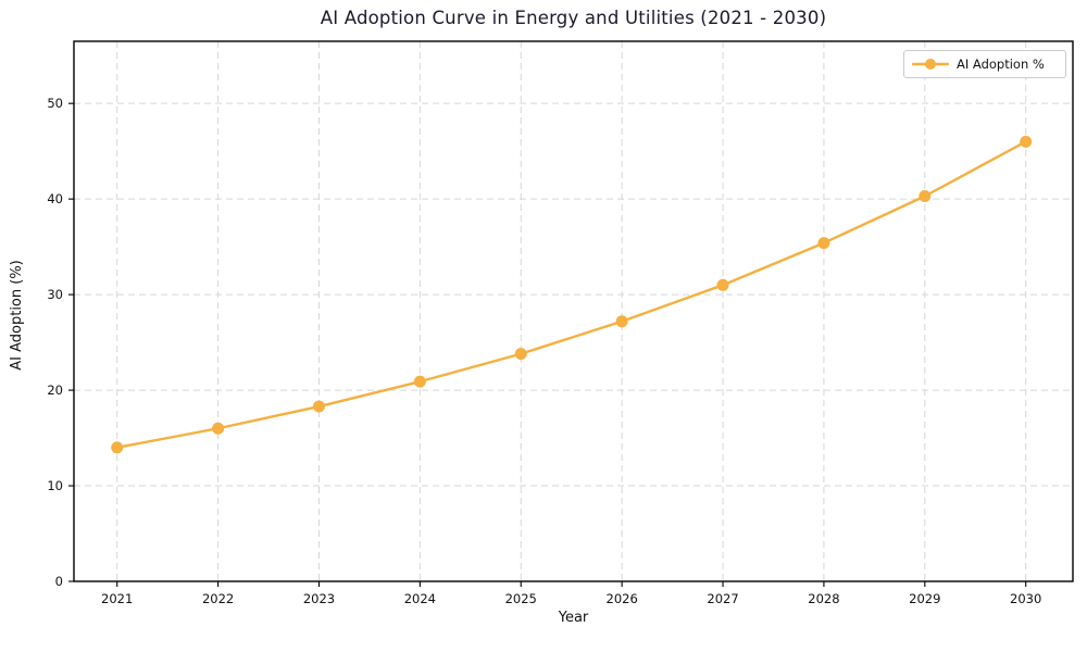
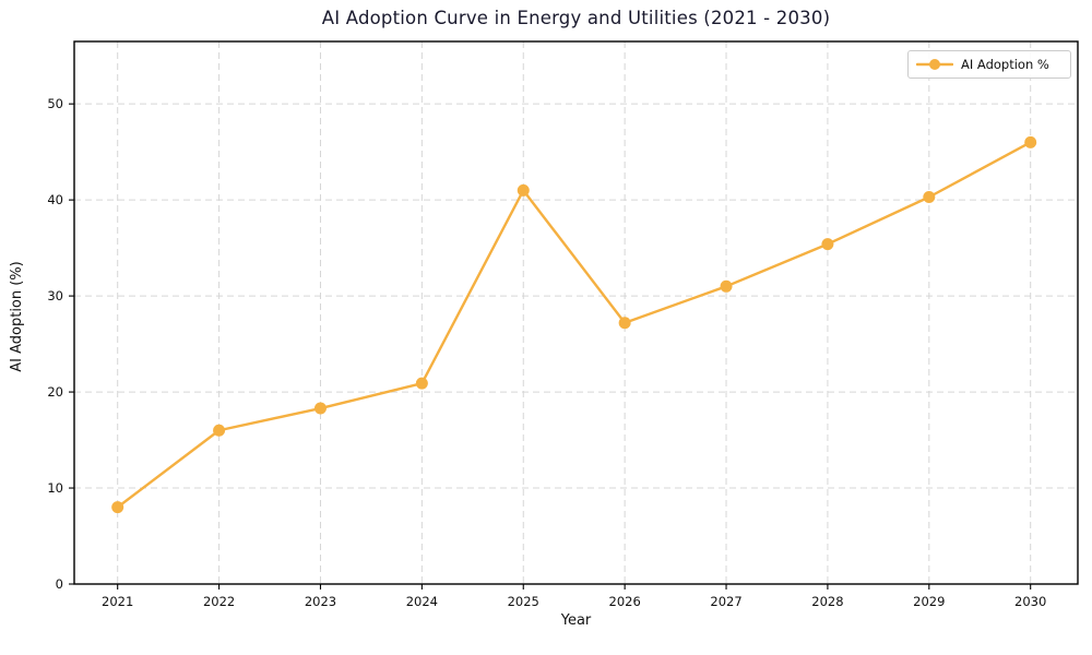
2021: 14 -> 8
2025: 24 -> 41
